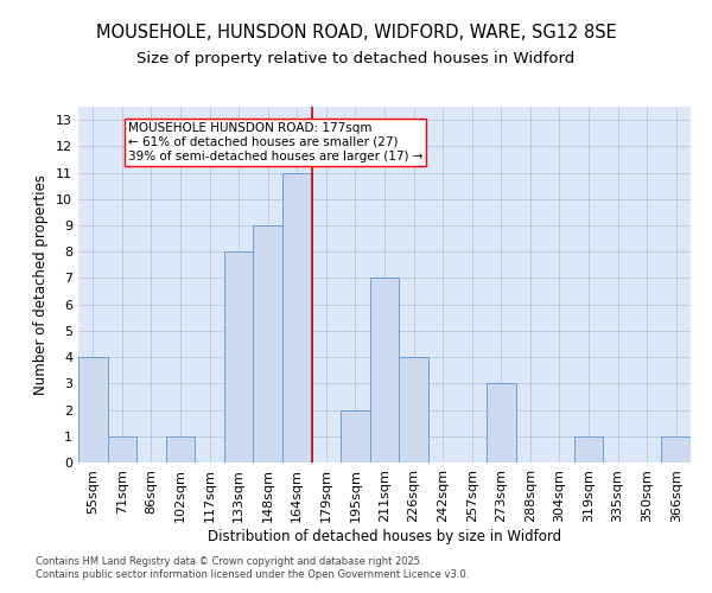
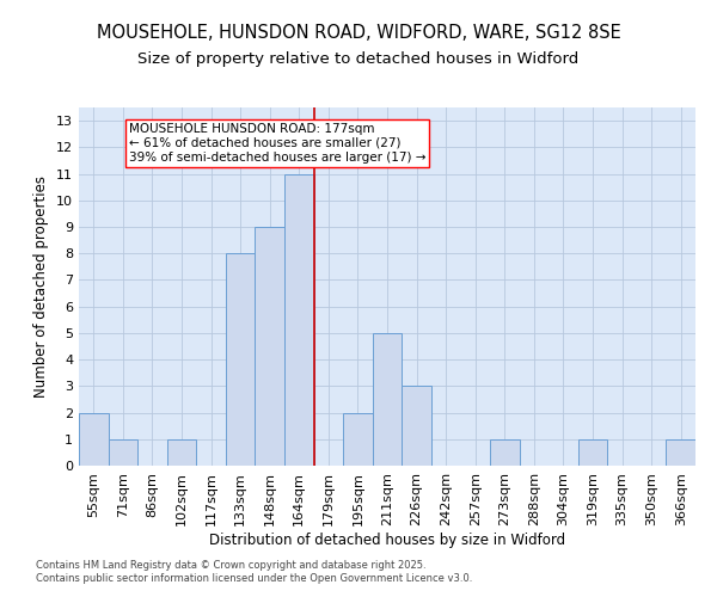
55sqm: 4 -> 2
211sqm: 7 -> 5
226sqm: 4 -> 3
273sqm: 3 -> 1
